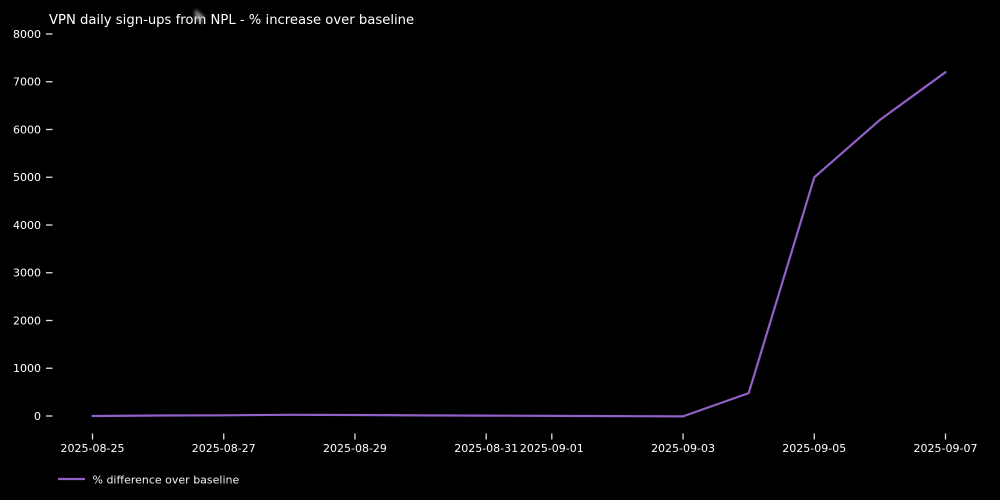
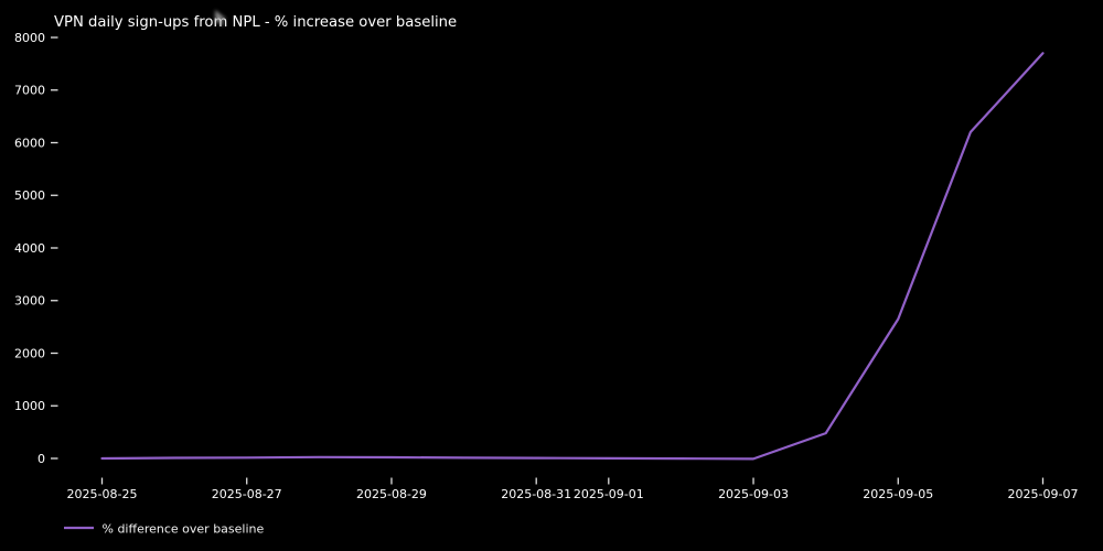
2025-09-05: 5000 -> 2600
2025-09-07: 7200 -> 7700
